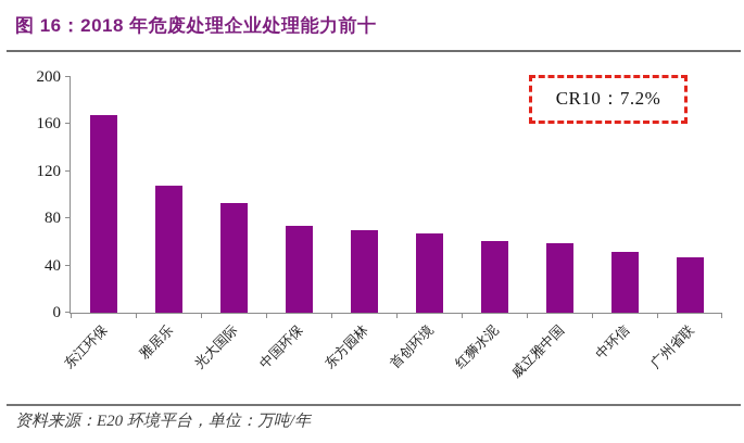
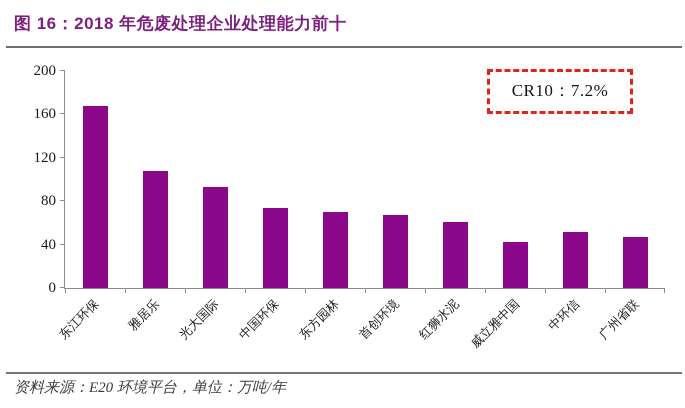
威立雅中国: 59 -> 42
